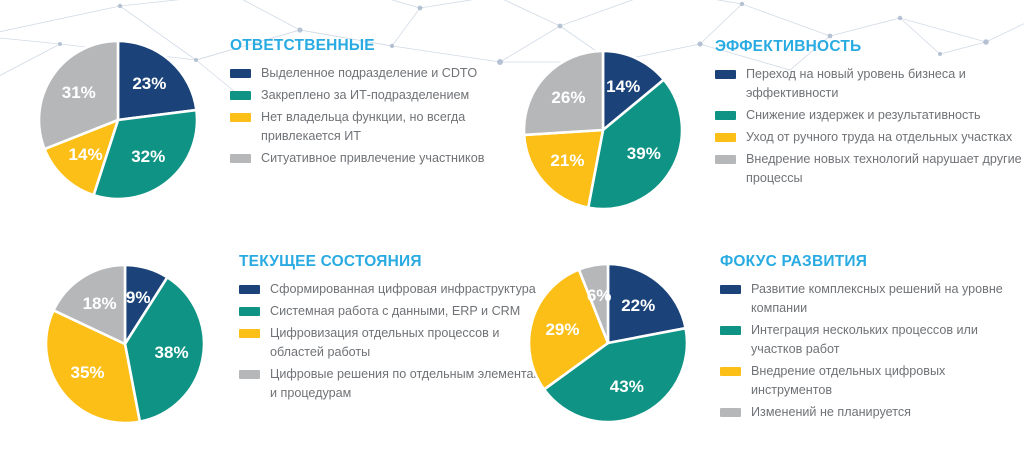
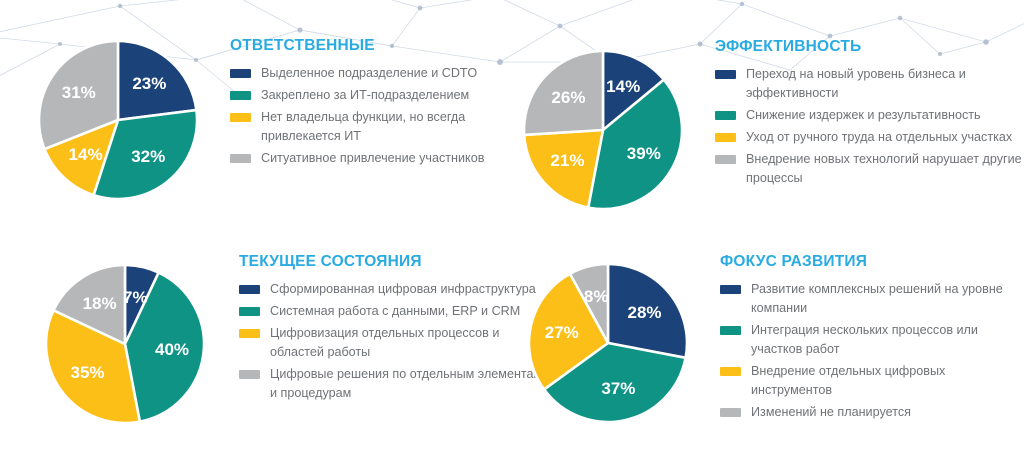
ТЕКУЩЕЕ СОСТОЯНИЯ/Сформированная цифровая инфраструктура: 9% -> 7%
ТЕКУЩЕЕ СОСТОЯНИЯ/Системная работа с данными, ERP и CRM: 38% -> 40%
ФОКУС РАЗВИТИЯ/Развитие комплексных решений на уровне компании: 22% -> 28%
ФОКУС РАЗВИТИЯ/Интеграция нескольких процессов или участков работ: 43% -> 37%
ФОКУС РАЗВИТИЯ/Внедрение отдельных цифровых инструментов: 29% -> 27%
ФОКУС РАЗВИТИЯ/Изменений не планируется: 6% -> 8%
